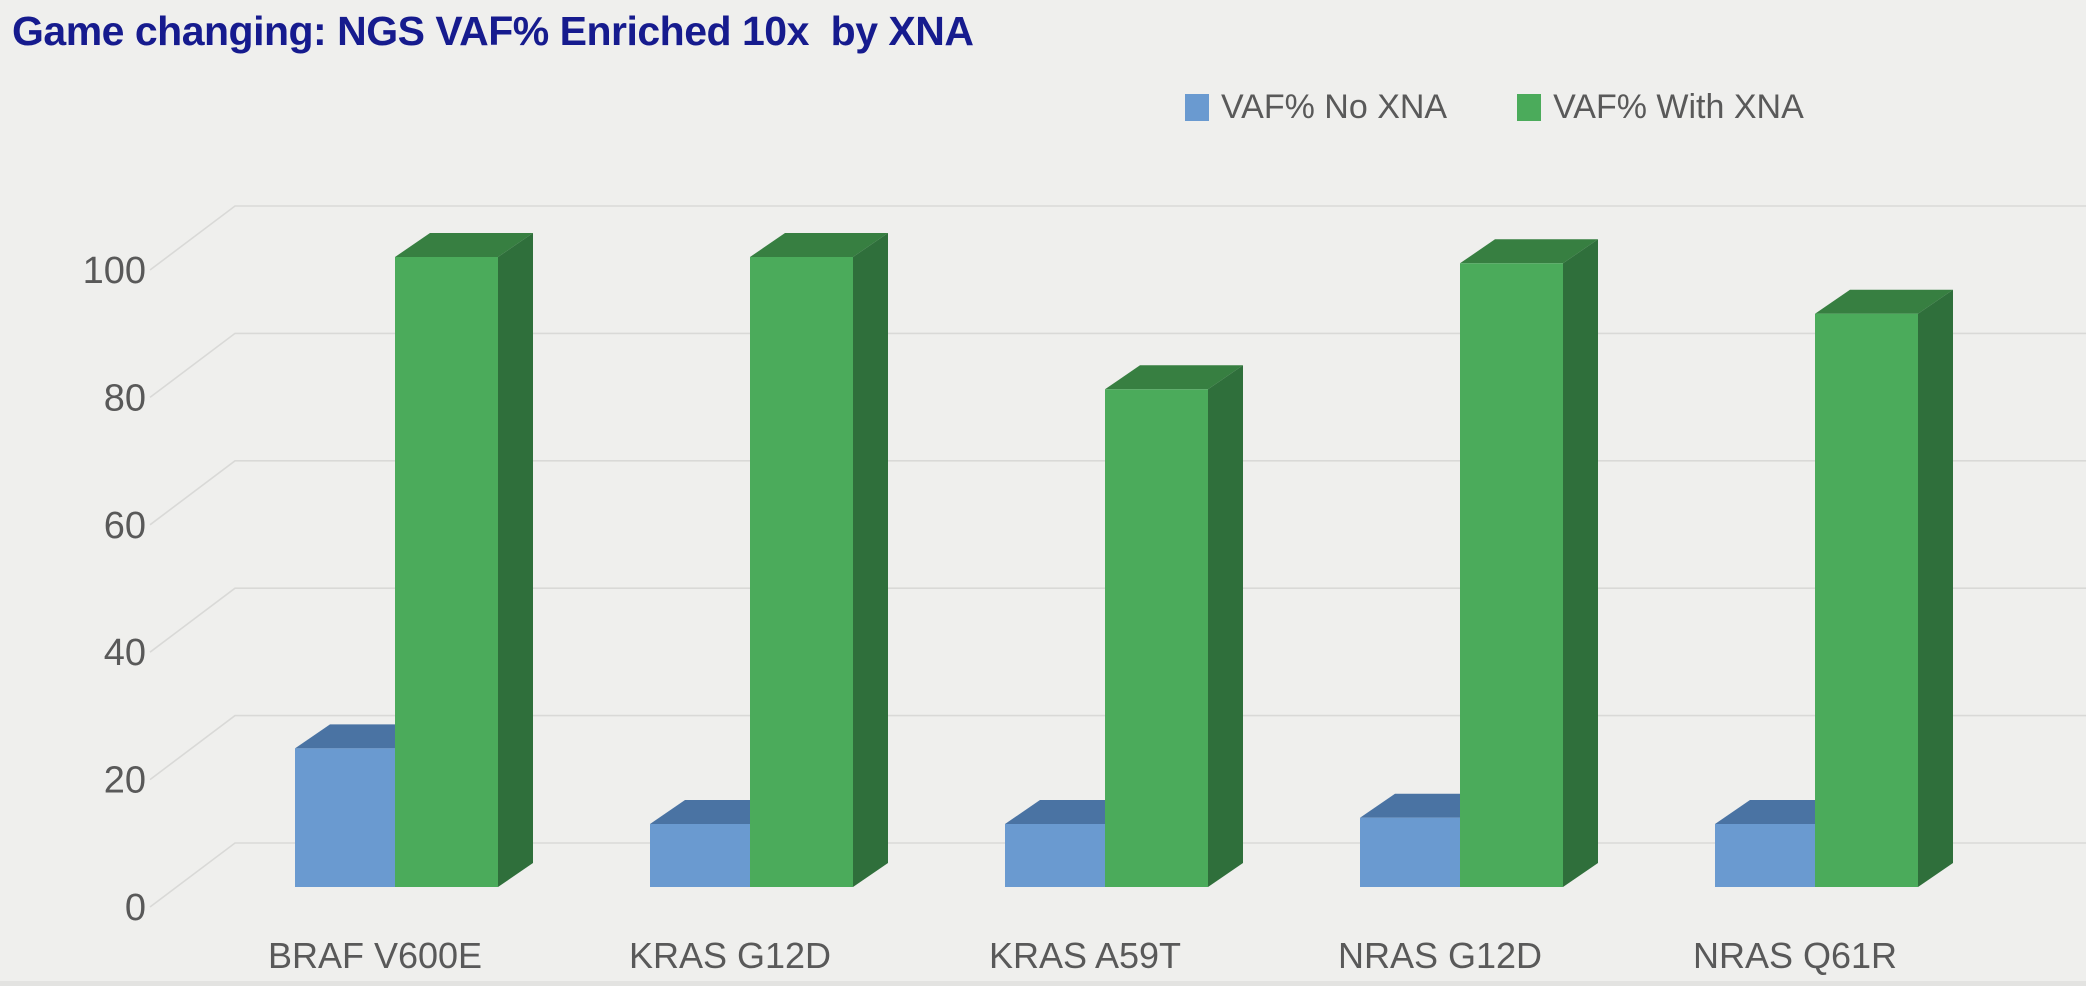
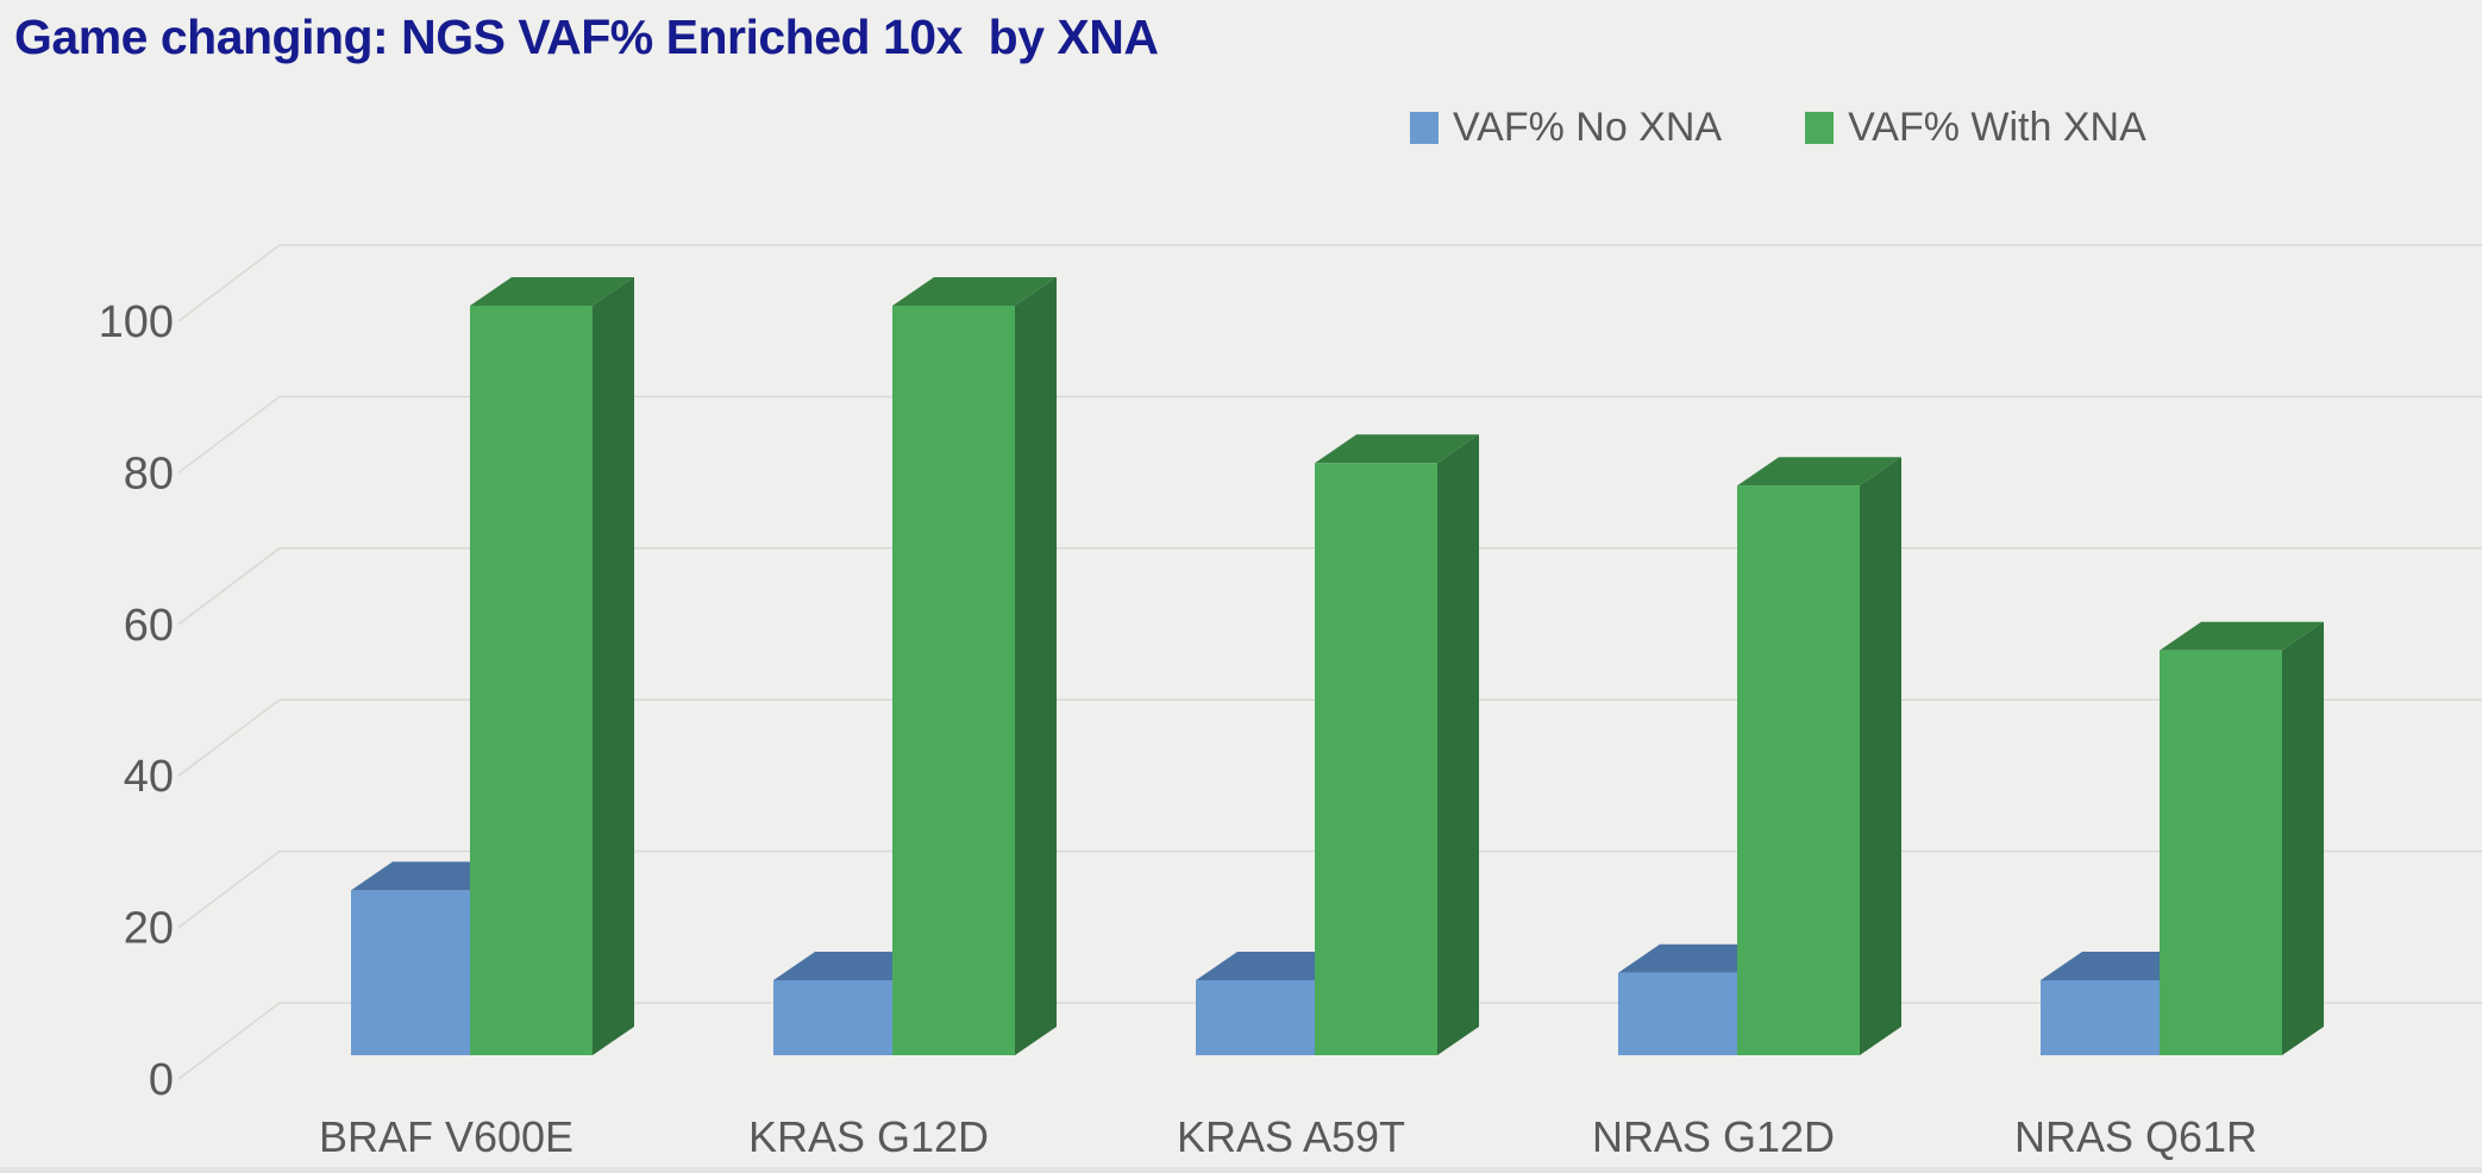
VAF% With XNA/NRAS G12D: 99 -> 76
VAF% With XNA/NRAS Q61R: 91 -> 54
